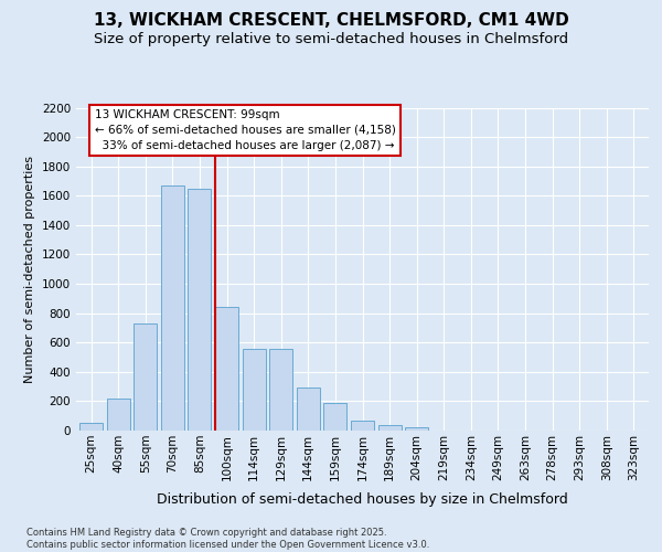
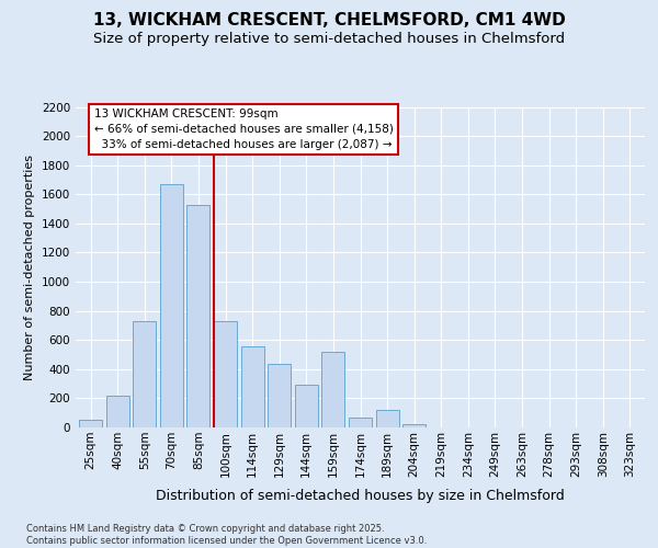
85sqm: 1650 -> 1530
100sqm: 840 -> 730
129sqm: 560 -> 440
159sqm: 180 -> 520
189sqm: 40 -> 120
